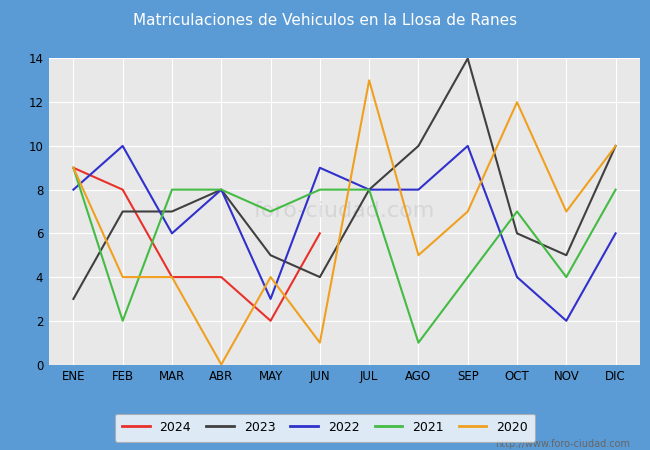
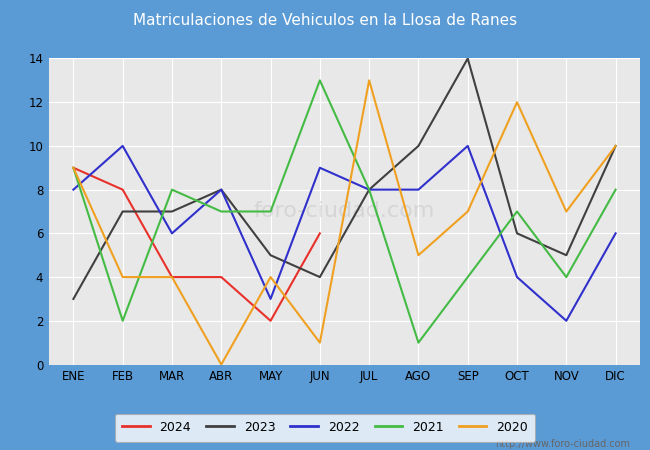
2021/ABR: 8 -> 7
2021/JUN: 8 -> 13
